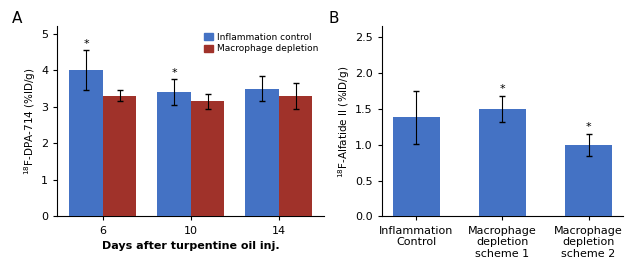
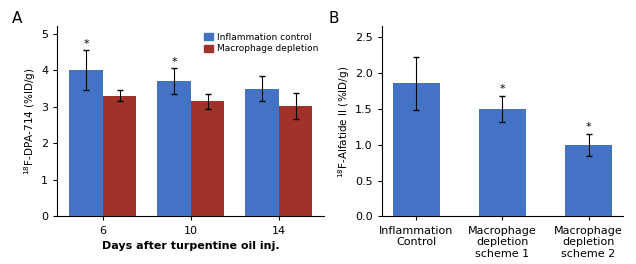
Inflammation control/10: 3.4 -> 3.7
Macrophage depletion/14: 3.30 -> 3.02
Inflammation Control: 1.38 -> 1.86
